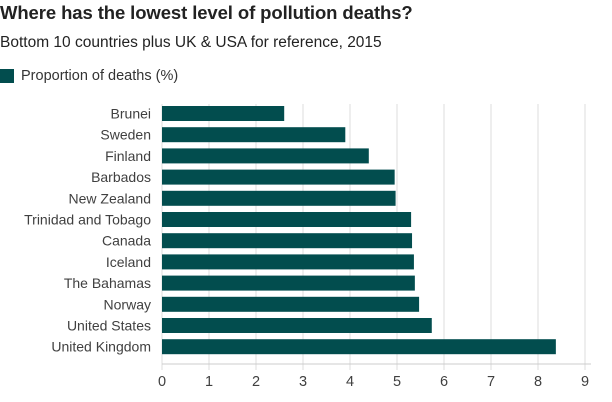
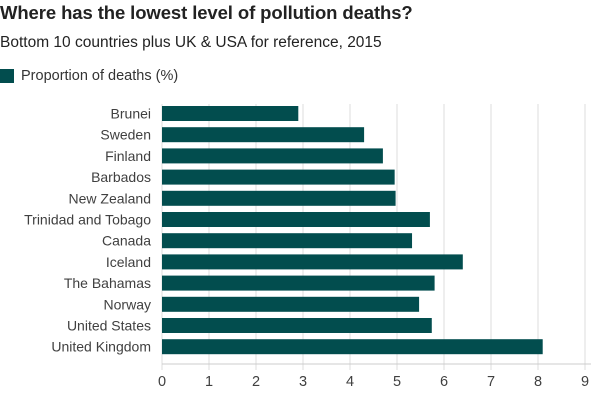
Brunei: 2.6 -> 2.9
Sweden: 3.9 -> 4.3
Finland: 4.4 -> 4.7
Trinidad and Tobago: 5.3 -> 5.7
Iceland: 5.4 -> 6.4
The Bahamas: 5.4 -> 5.8
United Kingdom: 8.4 -> 8.1
